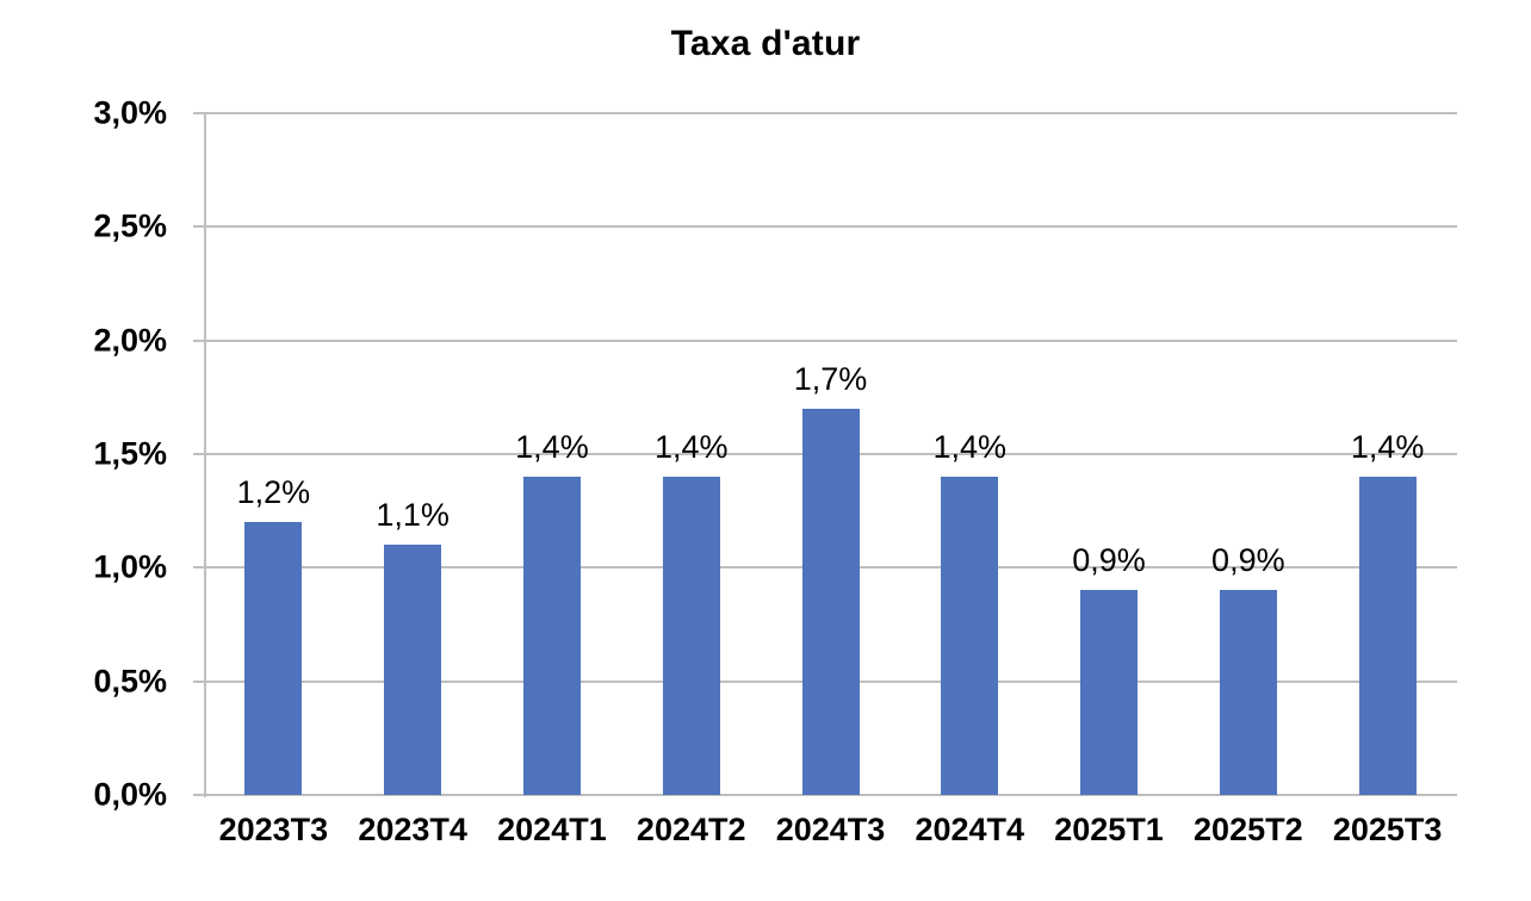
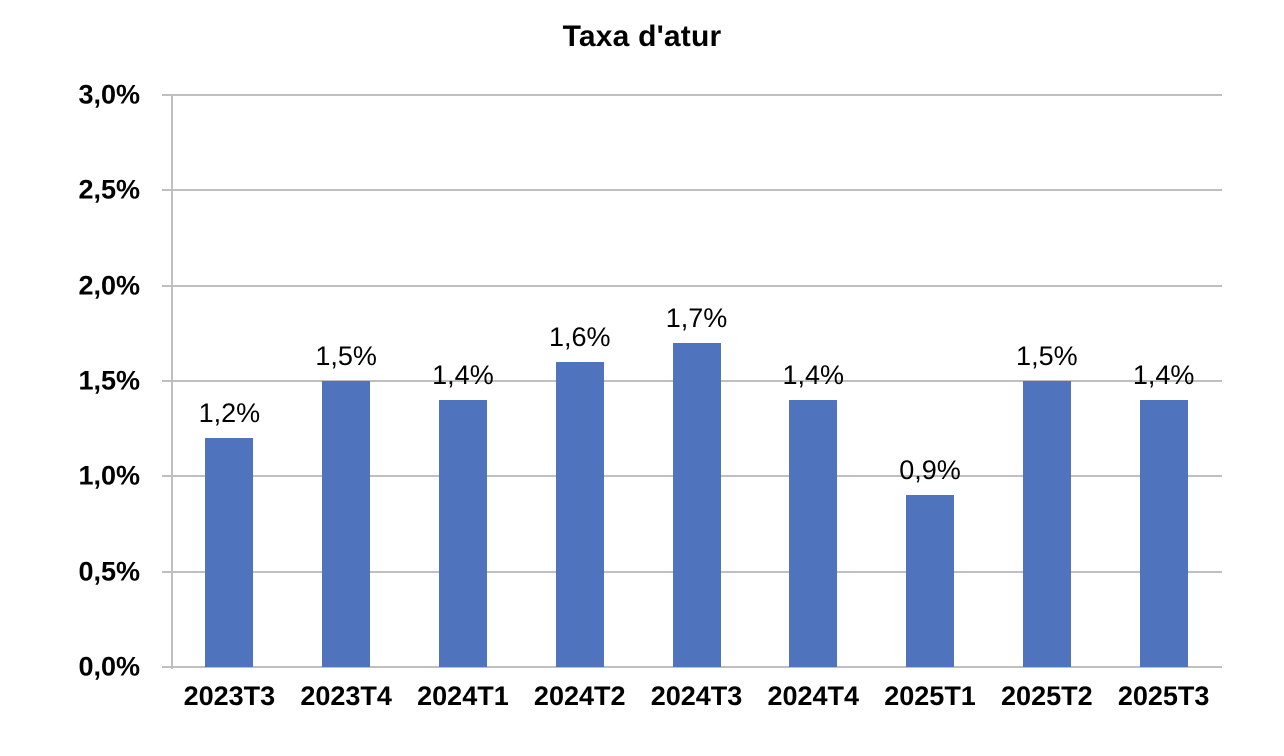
2023T4: 1,1% -> 1,5%
2024T2: 1,4% -> 1,6%
2025T2: 0,9% -> 1,5%
